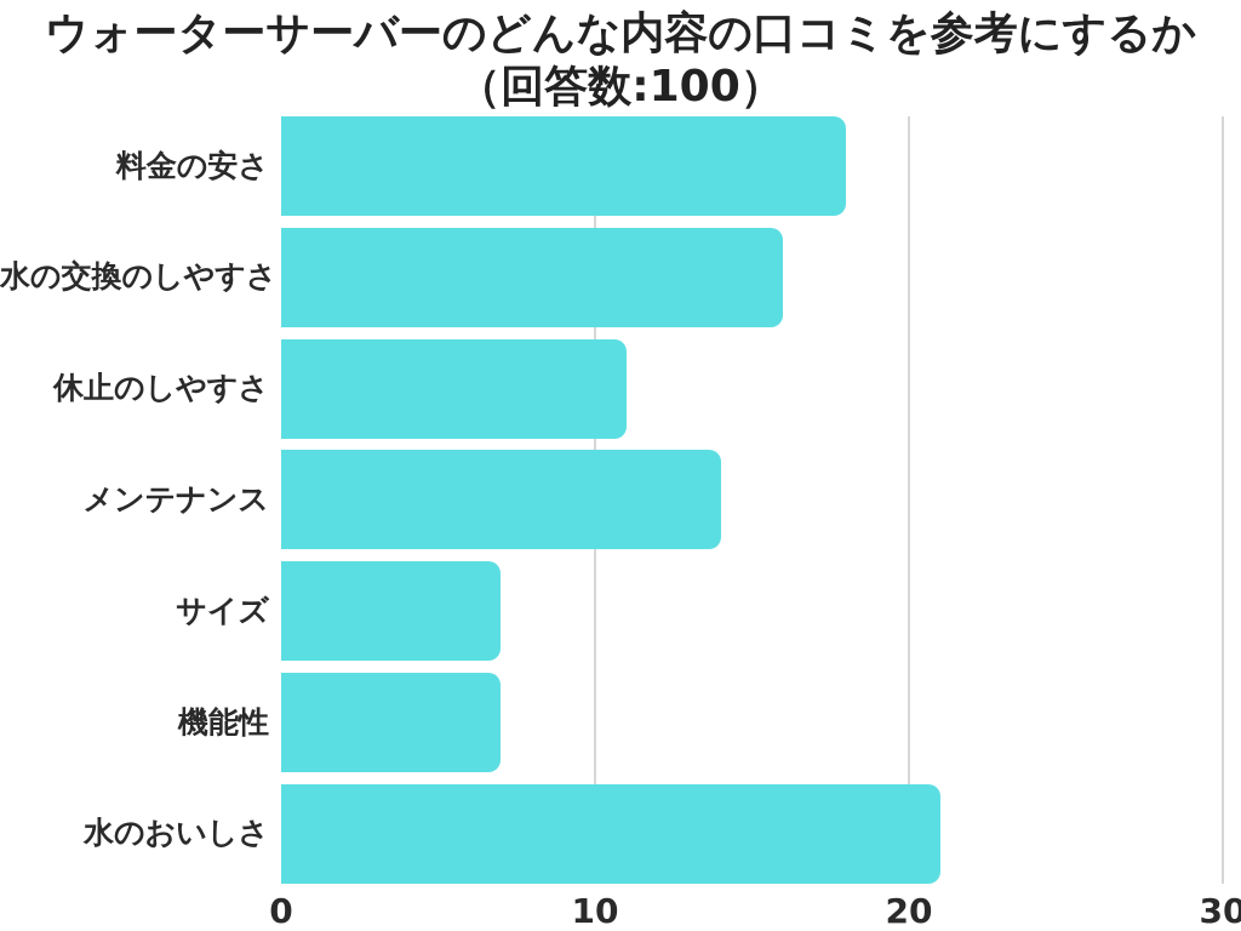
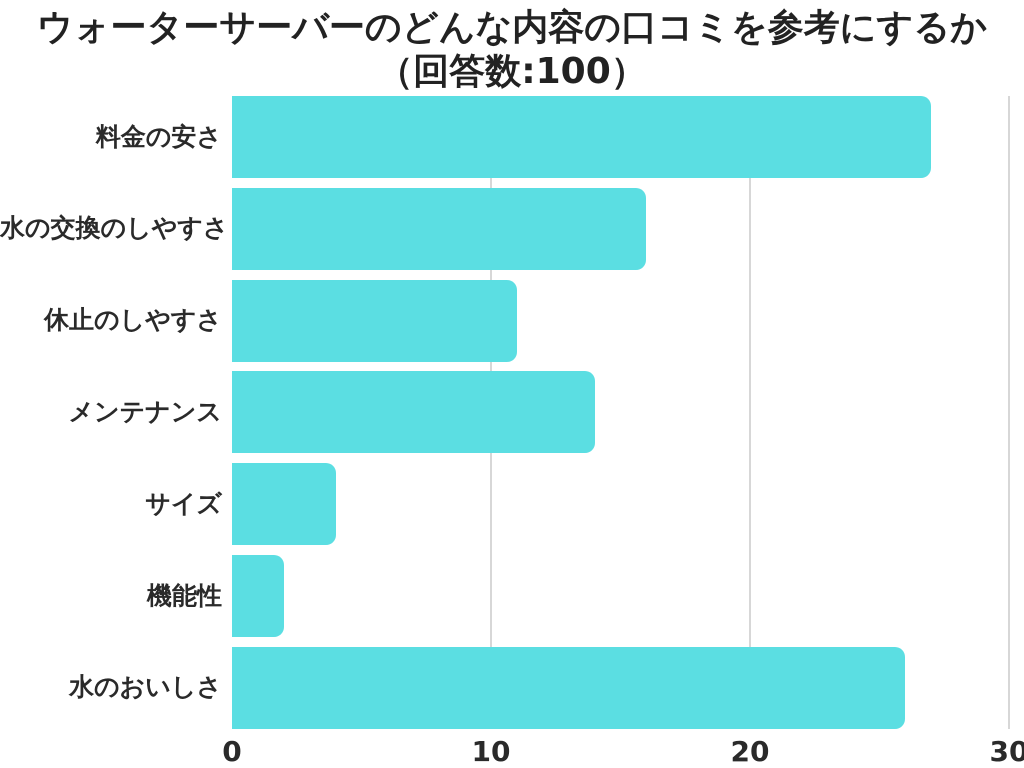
料金の安さ: 18 -> 27
サイズ: 7 -> 4
機能性: 7 -> 2
水のおいしさ: 21 -> 26
